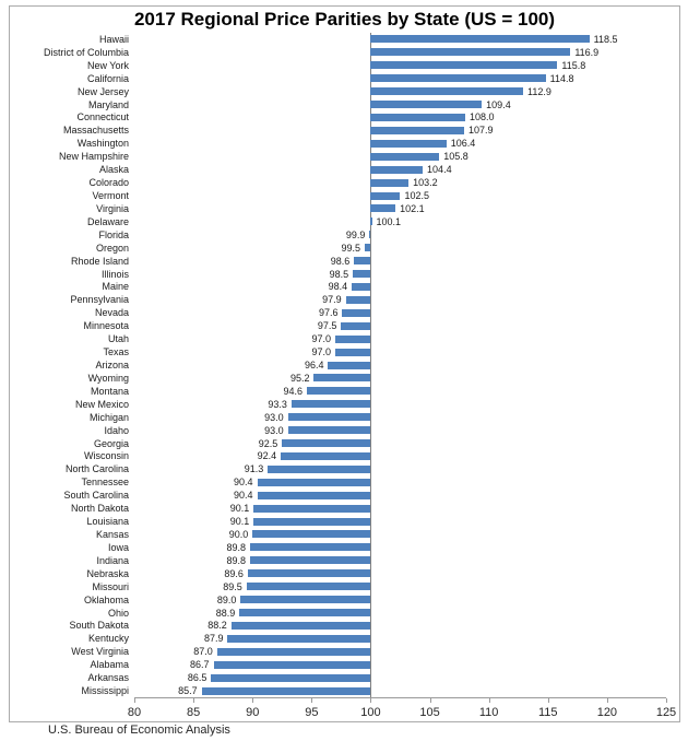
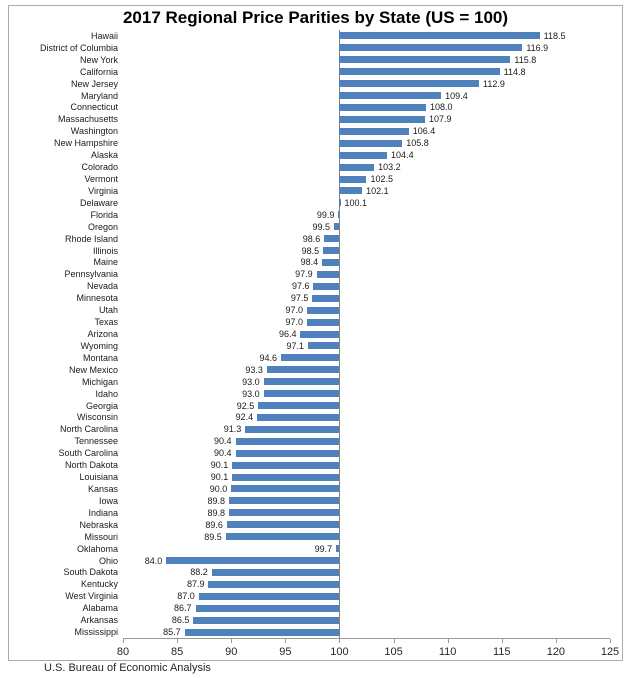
Wyoming: 95.2 -> 97.1
Oklahoma: 89.0 -> 99.7
Ohio: 88.9 -> 84.0
